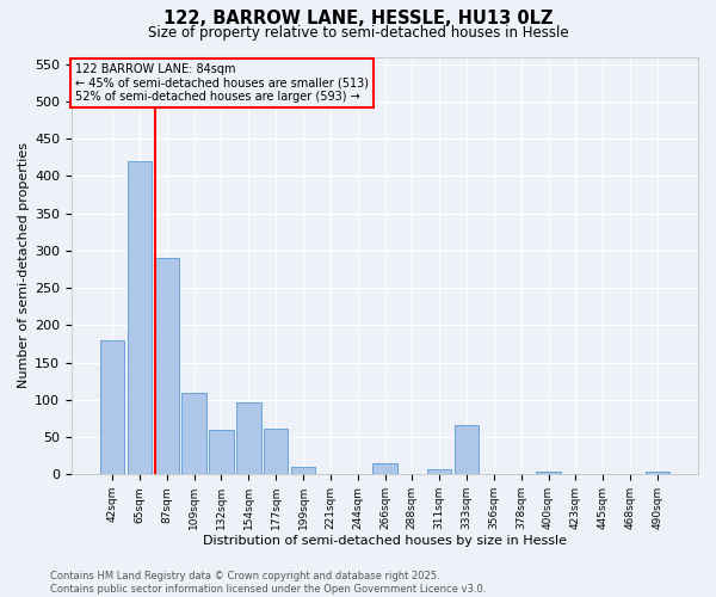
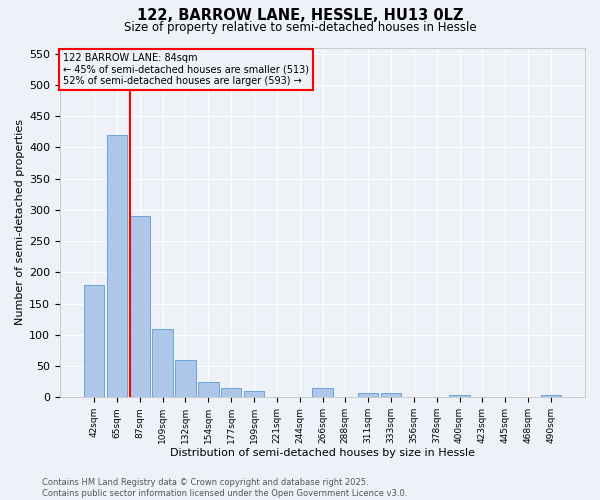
154sqm: 96 -> 25
177sqm: 62 -> 15
333sqm: 66 -> 7
